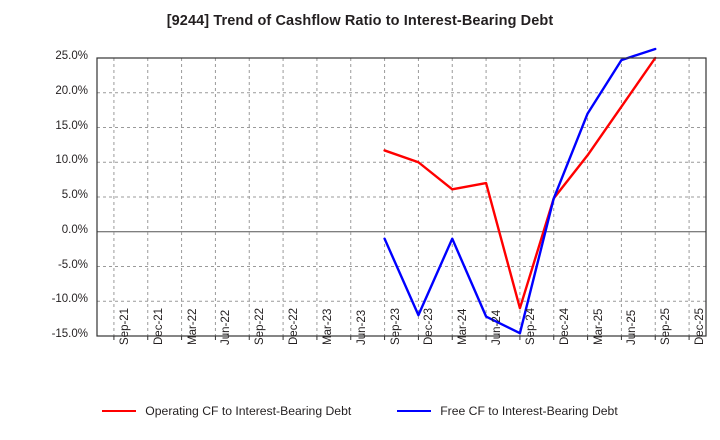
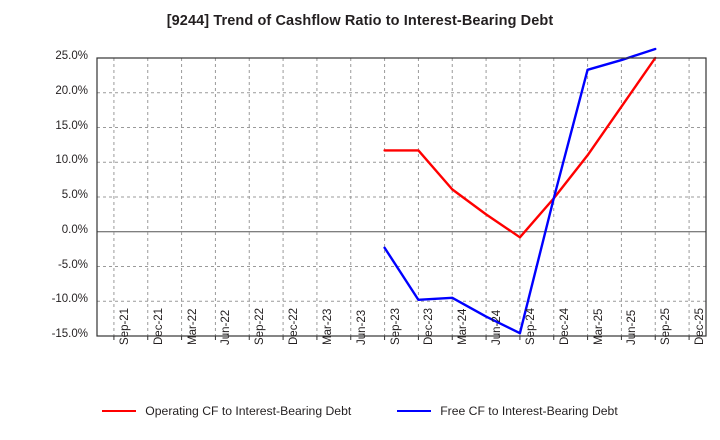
Free CF to Interest-Bearing Debt/Sep-23: -1% -> -2%
Operating CF to Interest-Bearing Debt/Dec-23: 10% -> 12%
Free CF to Interest-Bearing Debt/Dec-23: -12% -> -10%
Free CF to Interest-Bearing Debt/Mar-24: -1% -> -10%
Operating CF to Interest-Bearing Debt/Jun-24: 7% -> 2%
Operating CF to Interest-Bearing Debt/Sep-24: -11% -> -1%
Free CF to Interest-Bearing Debt/Mar-25: 17% -> 23%
